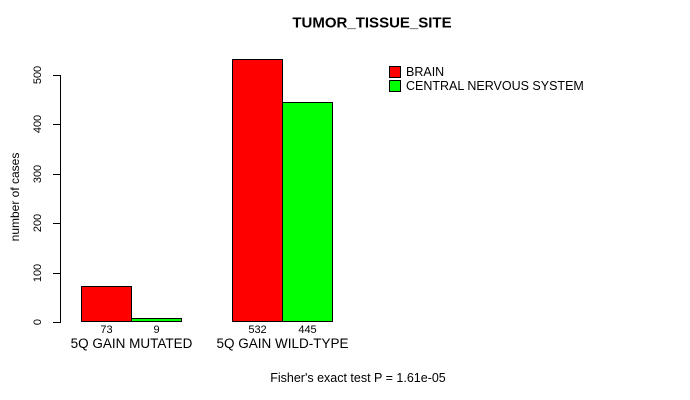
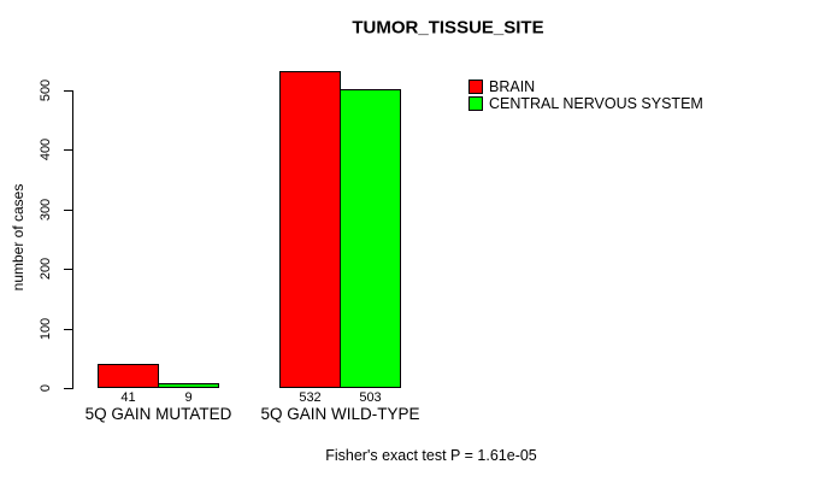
BRAIN/5Q GAIN MUTATED: 73 -> 41
CENTRAL NERVOUS SYSTEM/5Q GAIN WILD-TYPE: 445 -> 503
